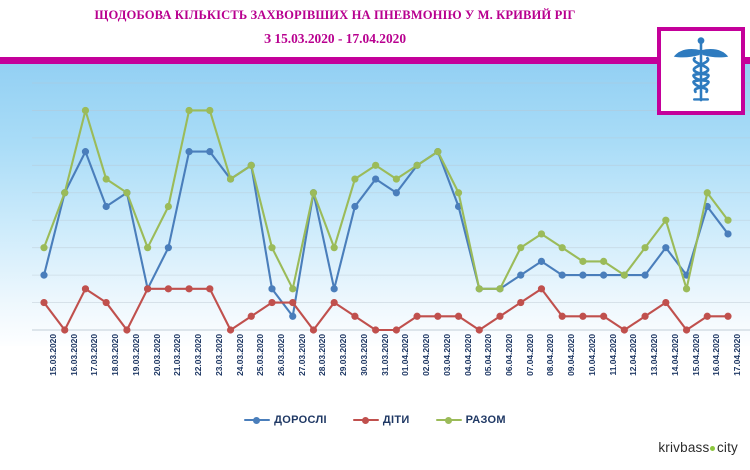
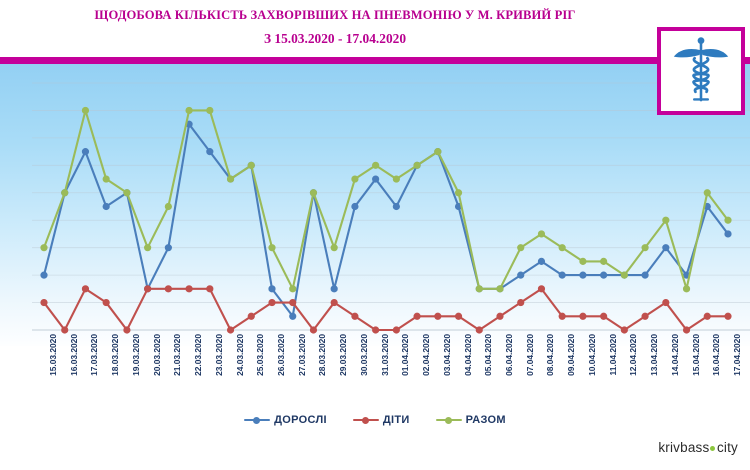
ДОРОСЛІ/22.03.2020: 13 -> 15
ДОРОСЛІ/01.04.2020: 10 -> 9
